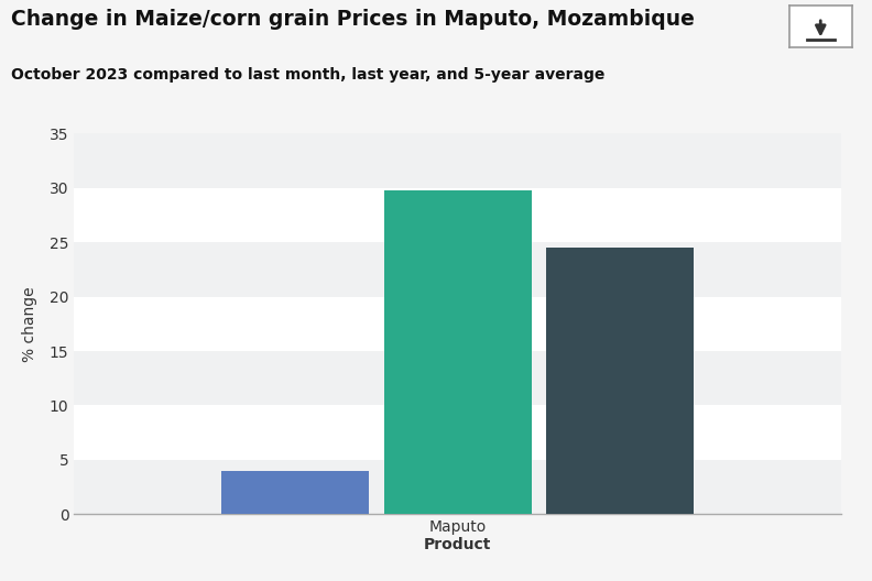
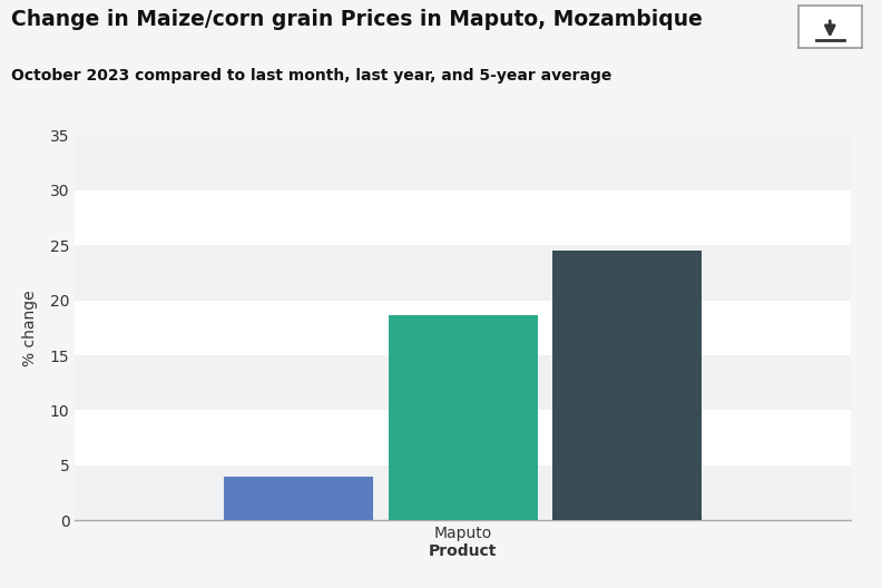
Maputo: 29.8 -> 18.6
